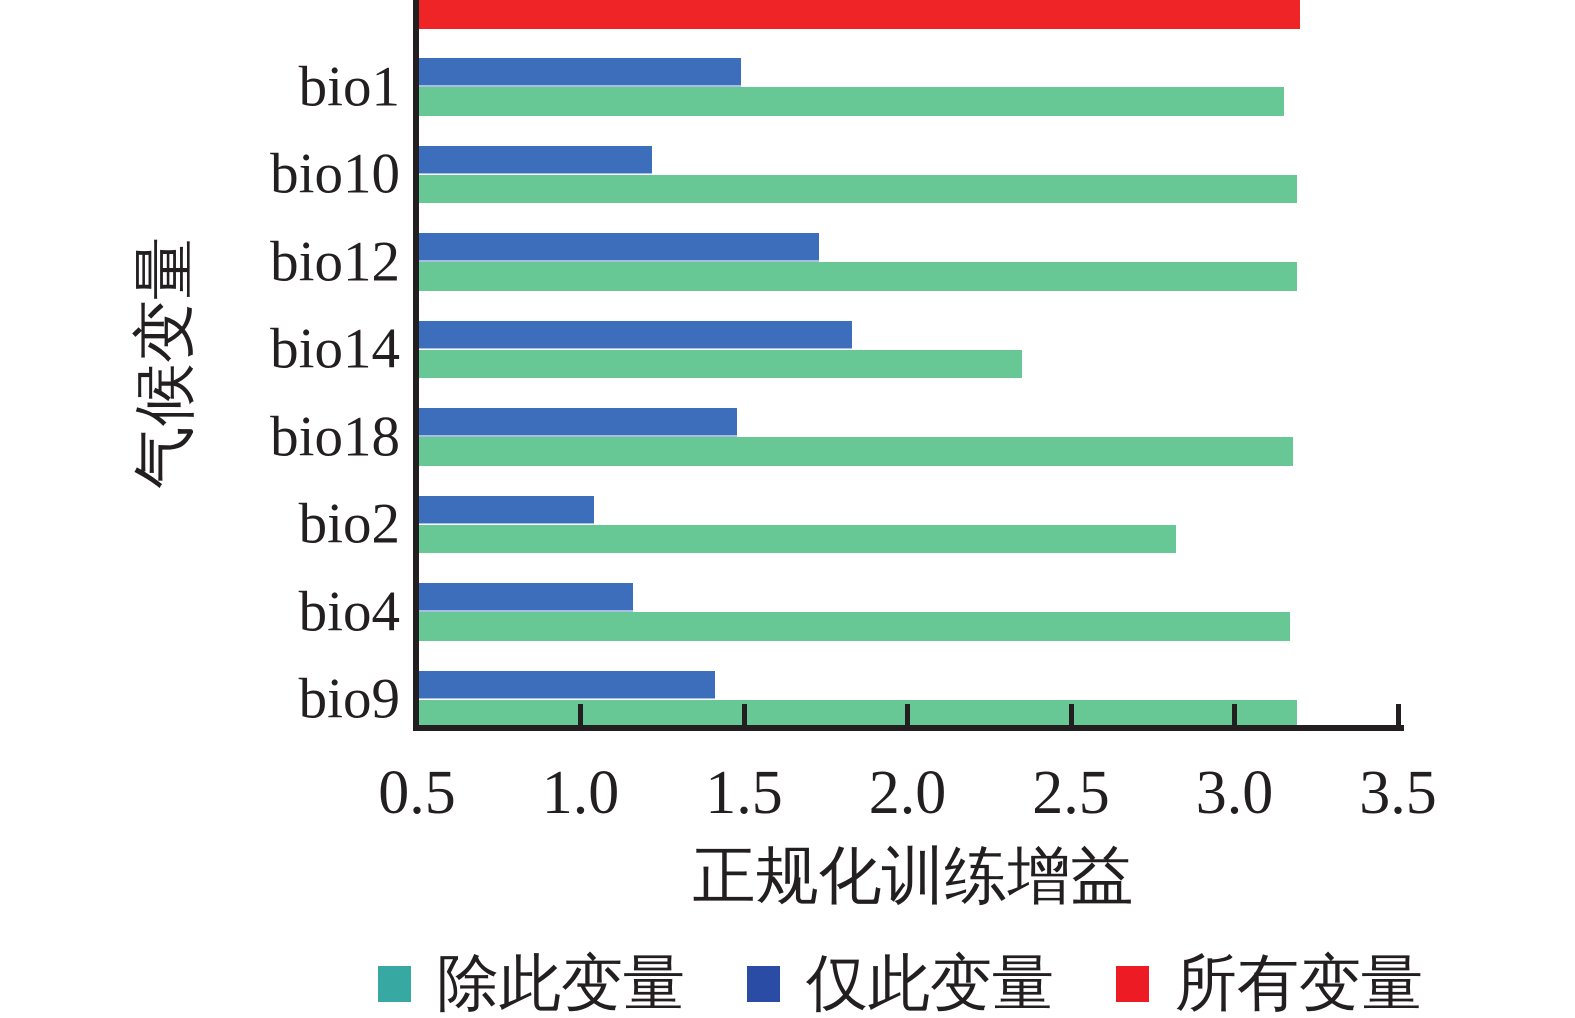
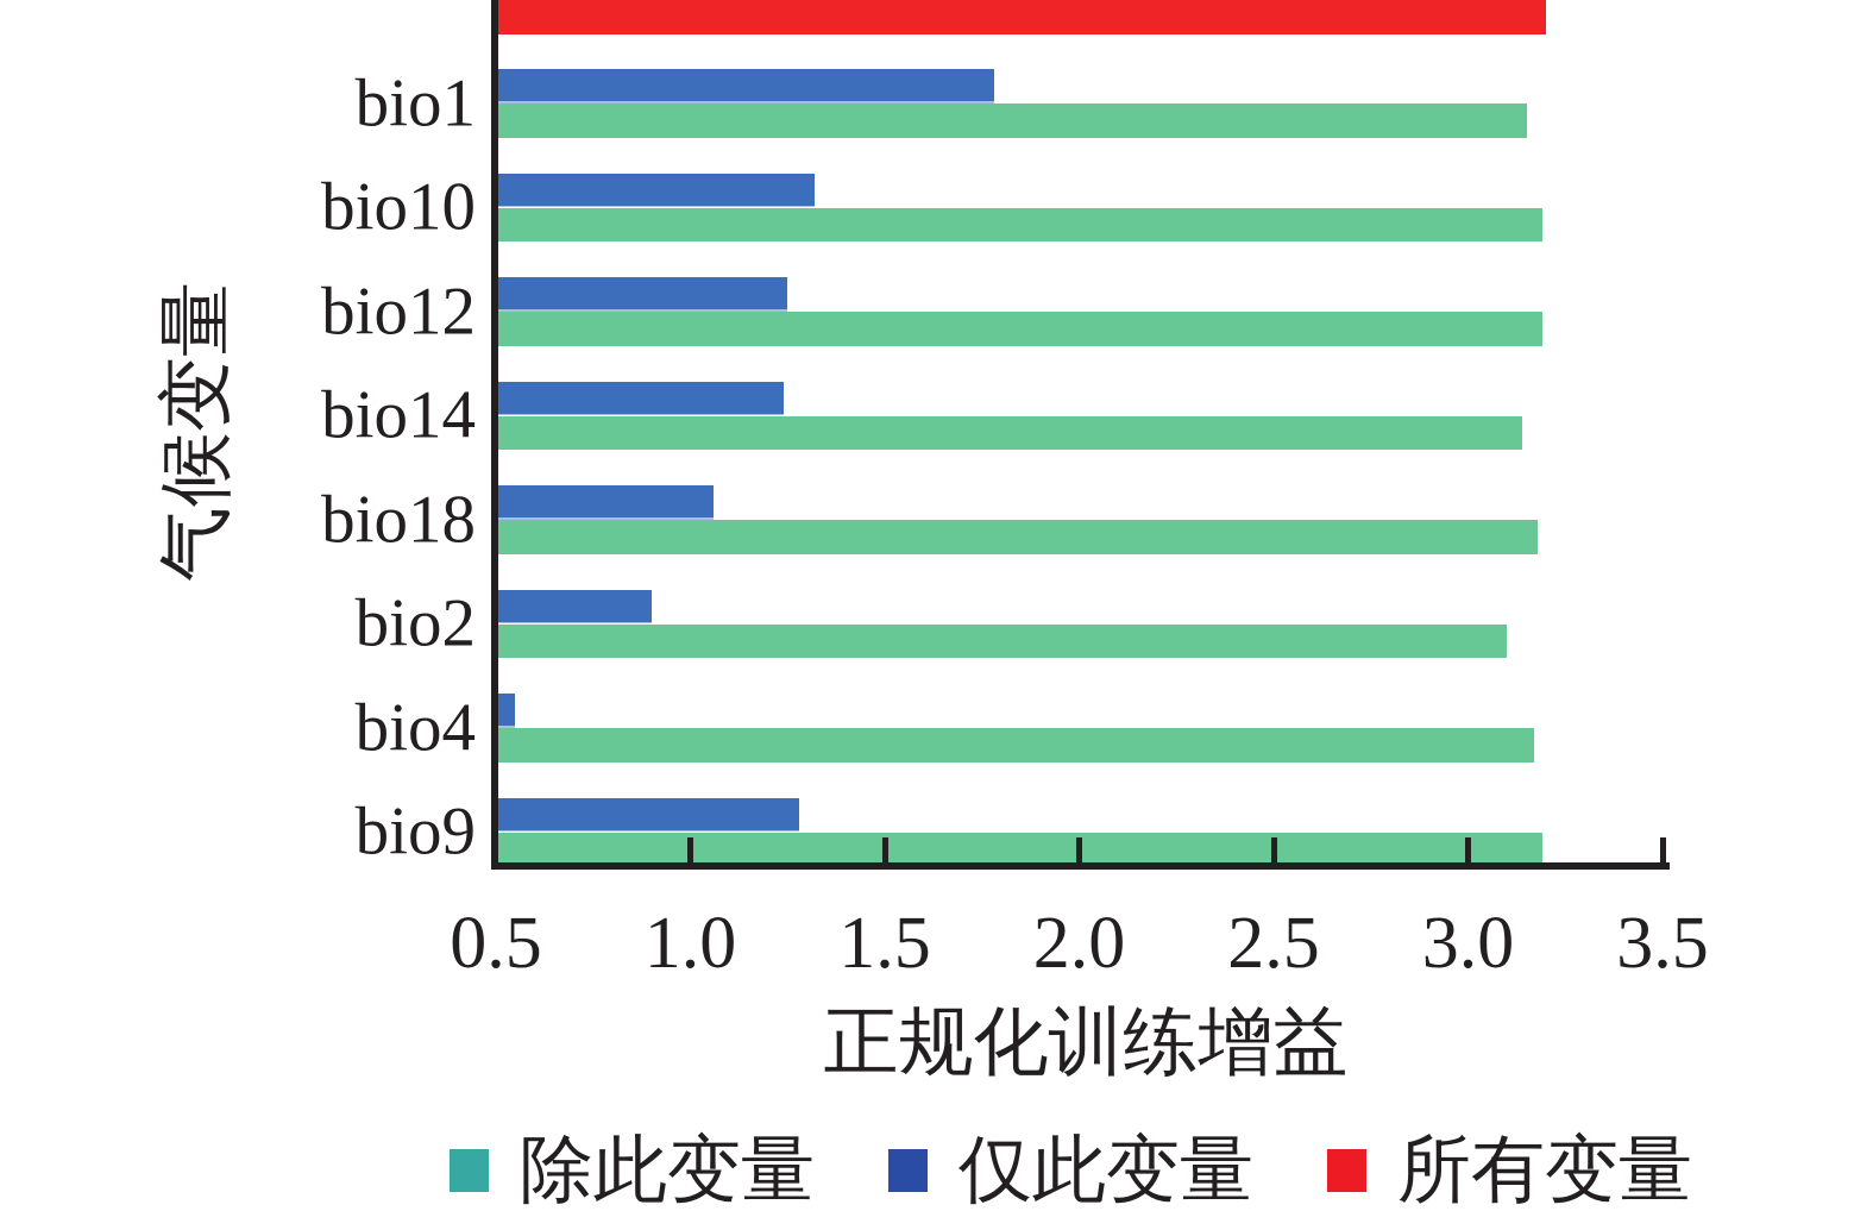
仅此变量/bio1: 1.49 -> 1.78
仅此变量/bio10: 1.22 -> 1.32
仅此变量/bio12: 1.73 -> 1.25
仅此变量/bio14: 1.83 -> 1.24
除此变量/bio14: 2.35 -> 3.14
仅此变量/bio18: 1.48 -> 1.06
仅此变量/bio2: 1.04 -> 0.90
除此变量/bio2: 2.82 -> 3.10
仅此变量/bio4: 1.16 -> 0.55
仅此变量/bio9: 1.41 -> 1.28
